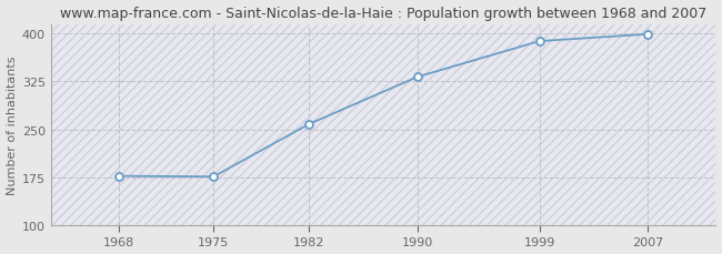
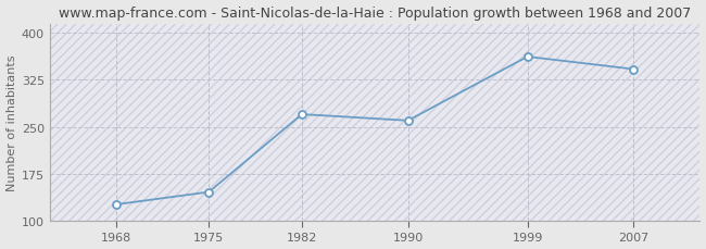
1968: 177 -> 126
1975: 176 -> 146
1982: 258 -> 270
1990: 332 -> 260
1999: 388 -> 362
2007: 399 -> 342
